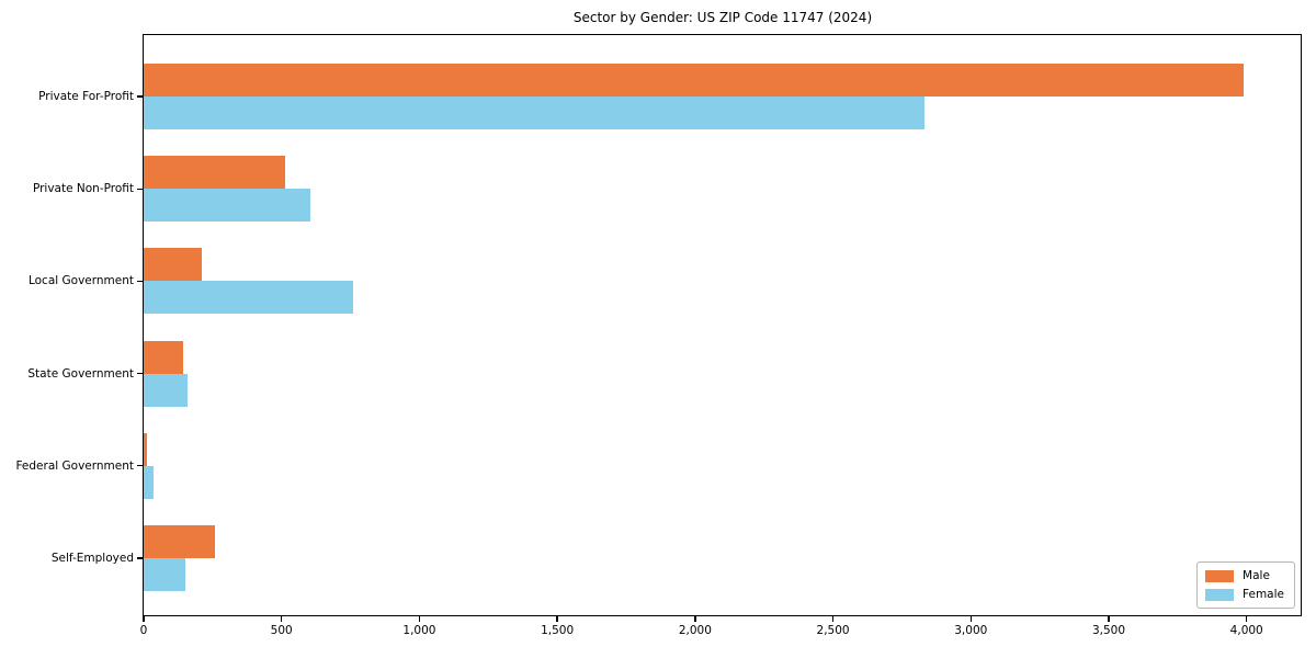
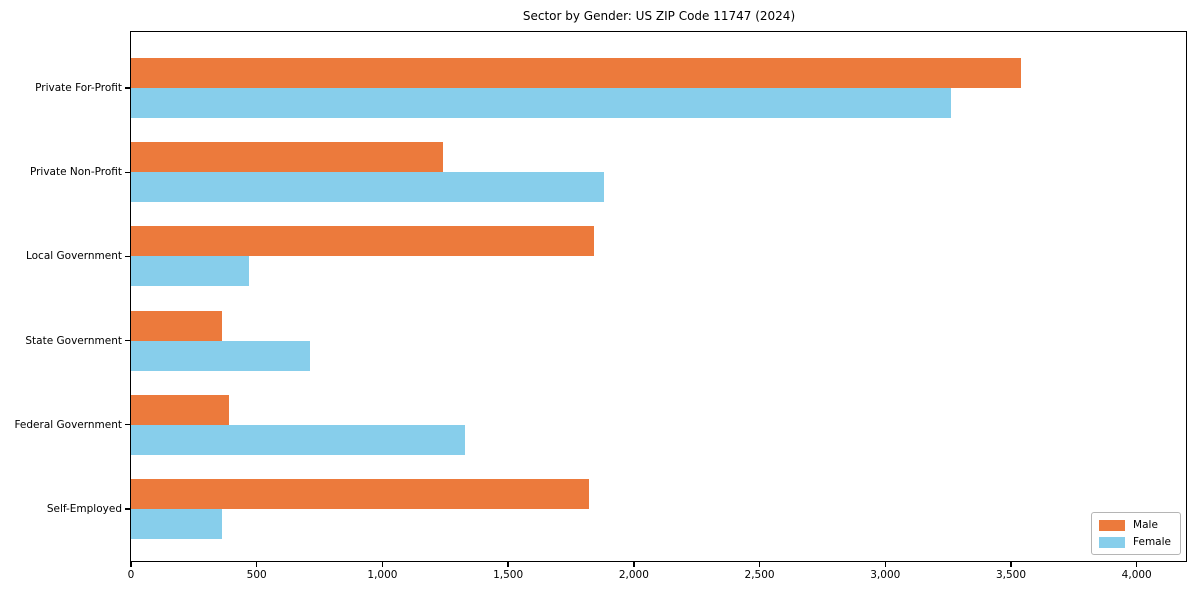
Male/Private For-Profit: 3990 -> 3540
Female/Private For-Profit: 2830 -> 3260
Male/Private Non-Profit: 520 -> 1240
Female/Private Non-Profit: 600 -> 1880
Male/Local Government: 210 -> 1840
Female/Local Government: 760 -> 470
Male/State Government: 140 -> 360
Female/State Government: 160 -> 710
Male/Federal Government: 10 -> 390
Female/Federal Government: 40 -> 1330
Male/Self-Employed: 260 -> 1820
Female/Self-Employed: 150 -> 360
